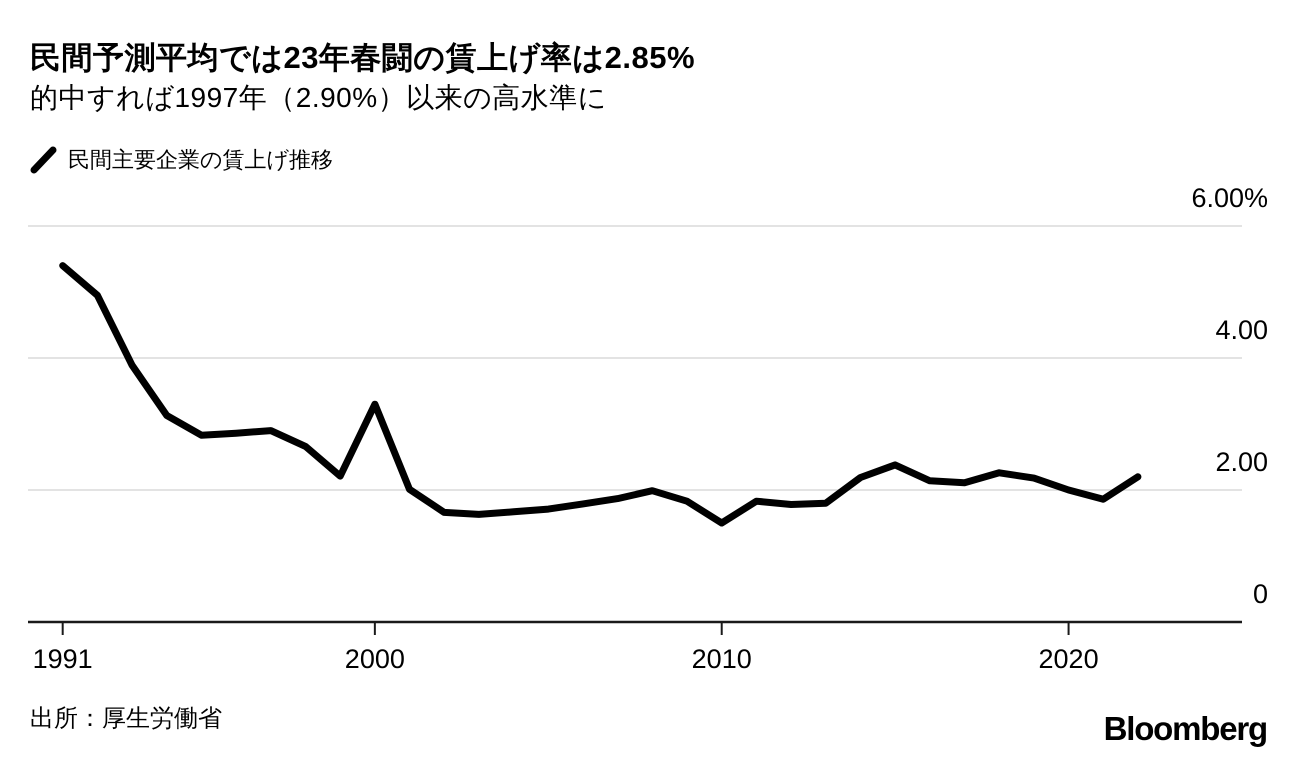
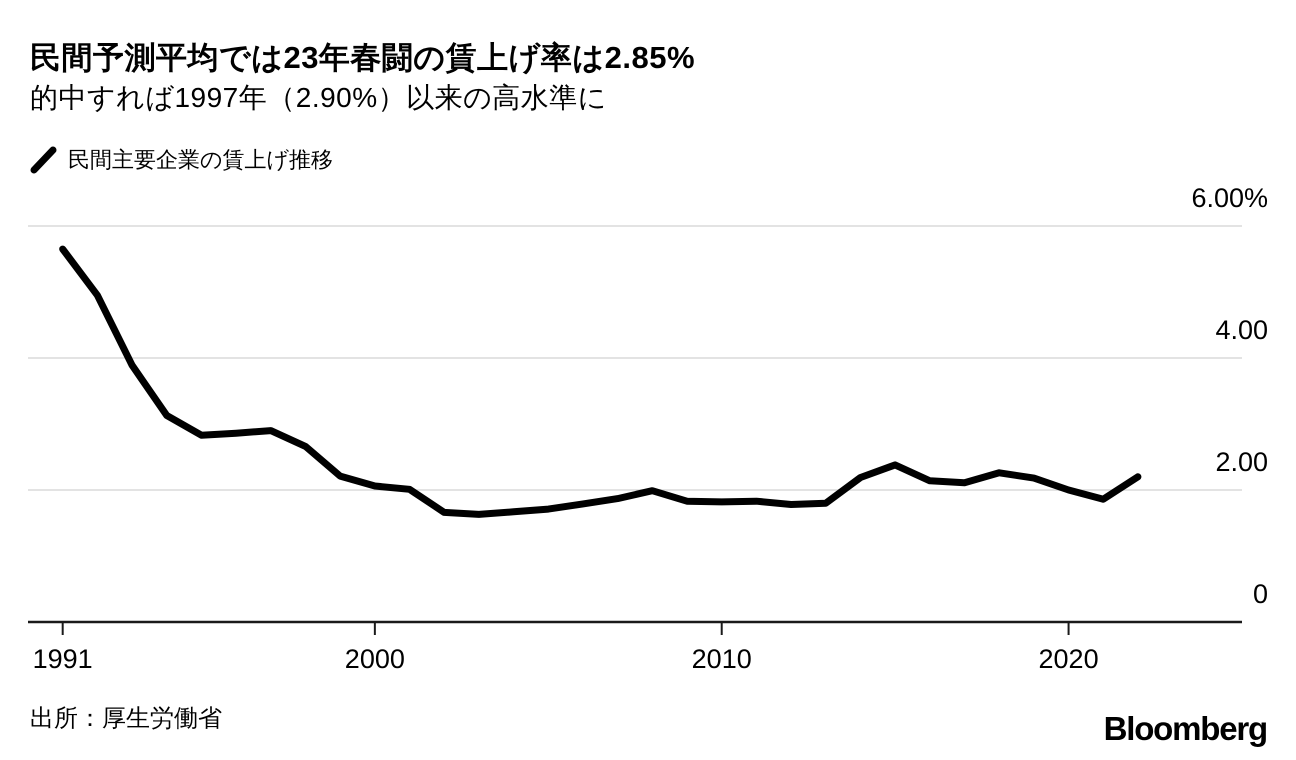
1991: 5.4% -> 5.7%
2000: 3.3% -> 2.1%
2010: 1.5% -> 1.8%
